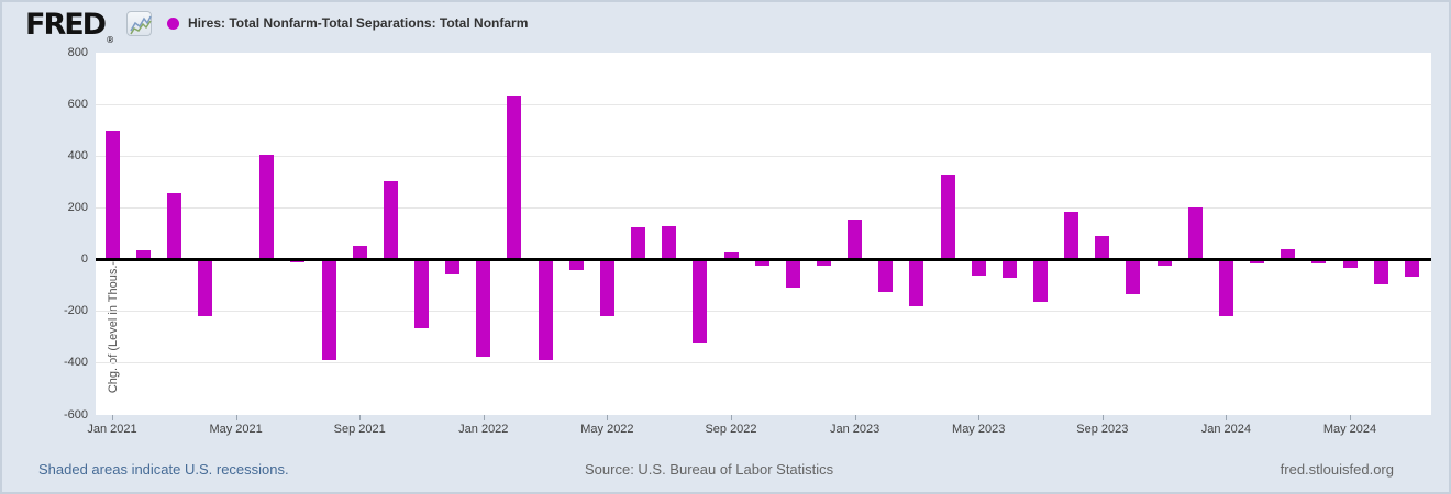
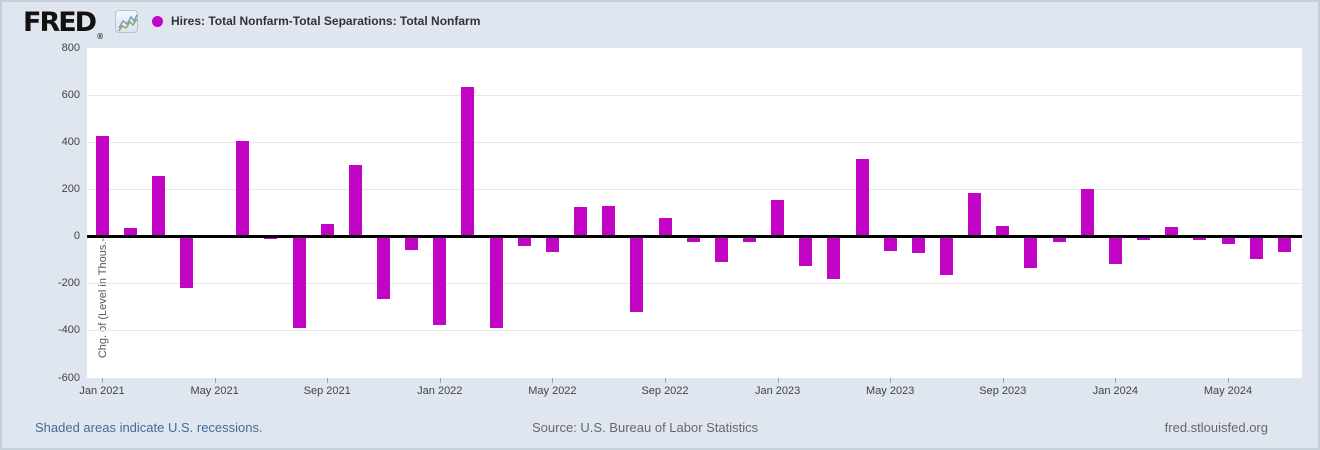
Jan 2021: 500 -> 420
May 2022: -220 -> -60
Sep 2022: 30 -> 80
Sep 2023: 90 -> 40
Jan 2024: -220 -> -120
